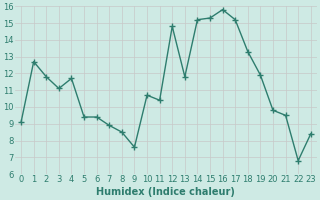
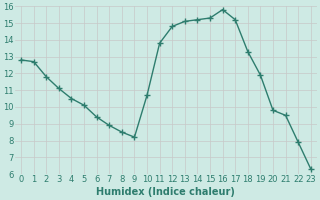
0: 9.1 -> 12.8
4: 11.7 -> 10.5
5: 9.4 -> 10.1
9: 7.6 -> 8.2
11: 10.4 -> 13.8
13: 11.8 -> 15.1
22: 6.8 -> 7.9
23: 8.4 -> 6.3
